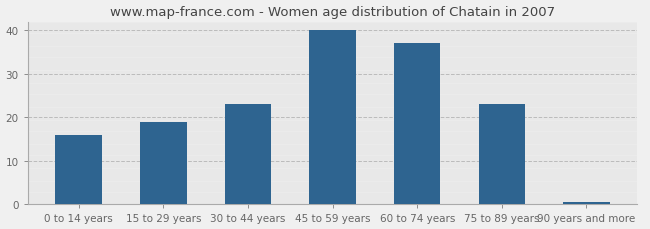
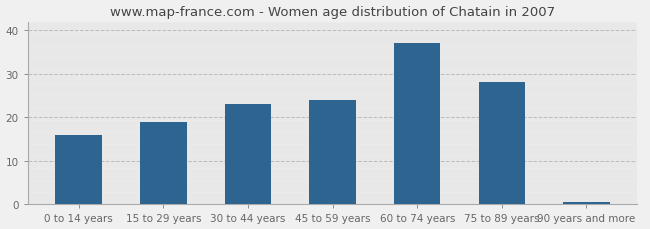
45 to 59 years: 40.0 -> 24.0
75 to 89 years: 23.0 -> 28.0
